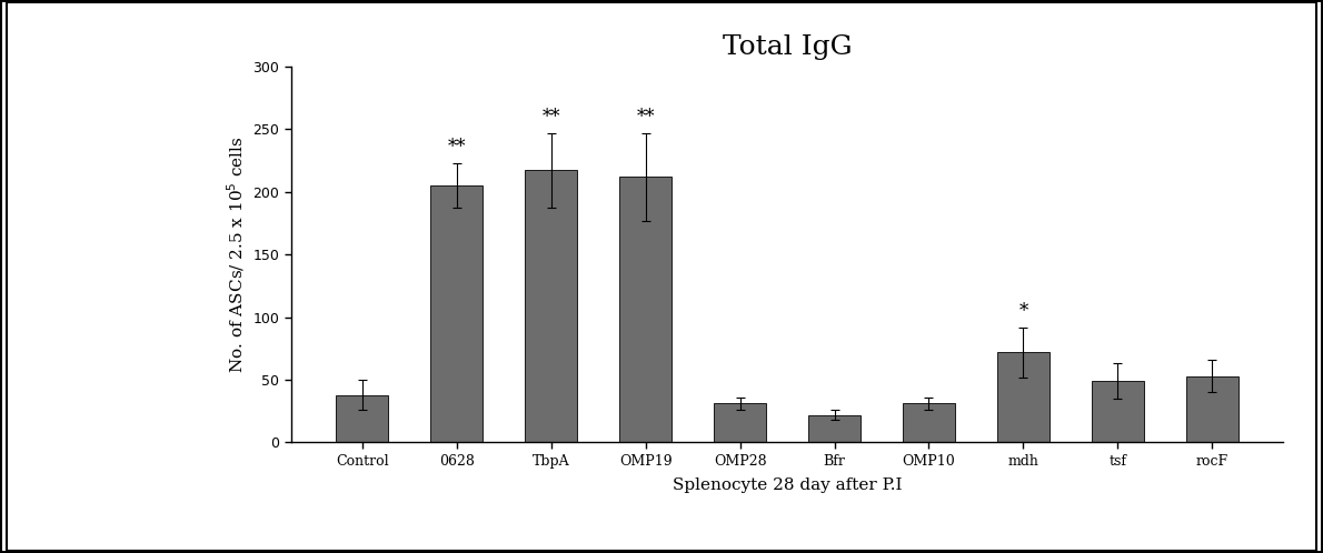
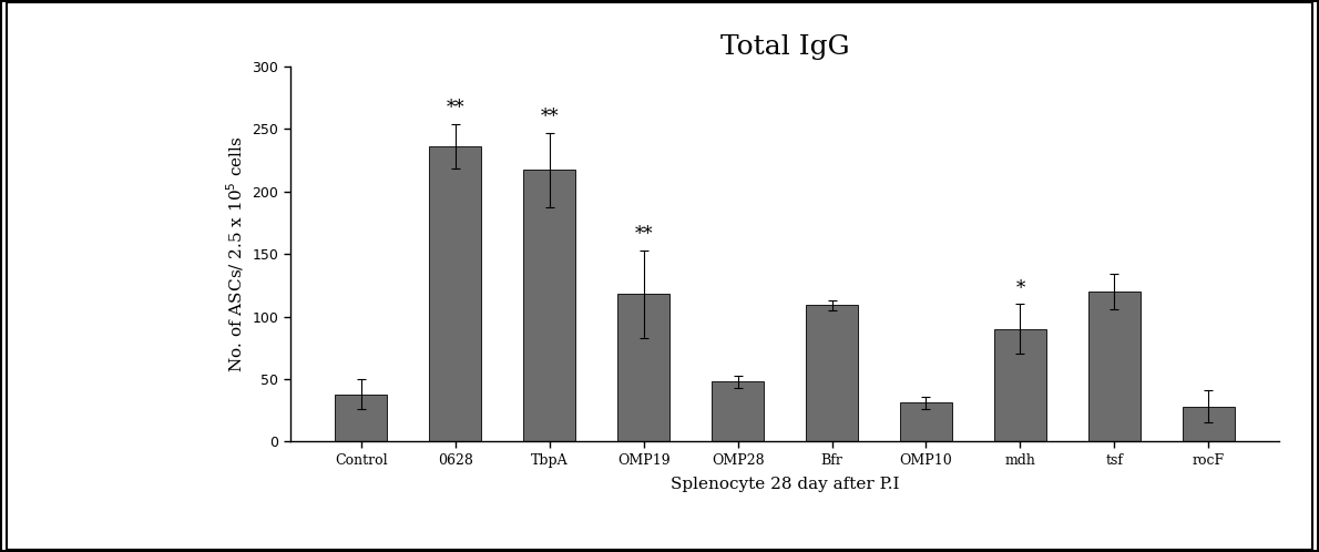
0628: 205 -> 236
OMP19: 212 -> 118
OMP28: 31 -> 48
Bfr: 22 -> 109
mdh: 72 -> 90
tsf: 49 -> 120
rocF: 53 -> 28
